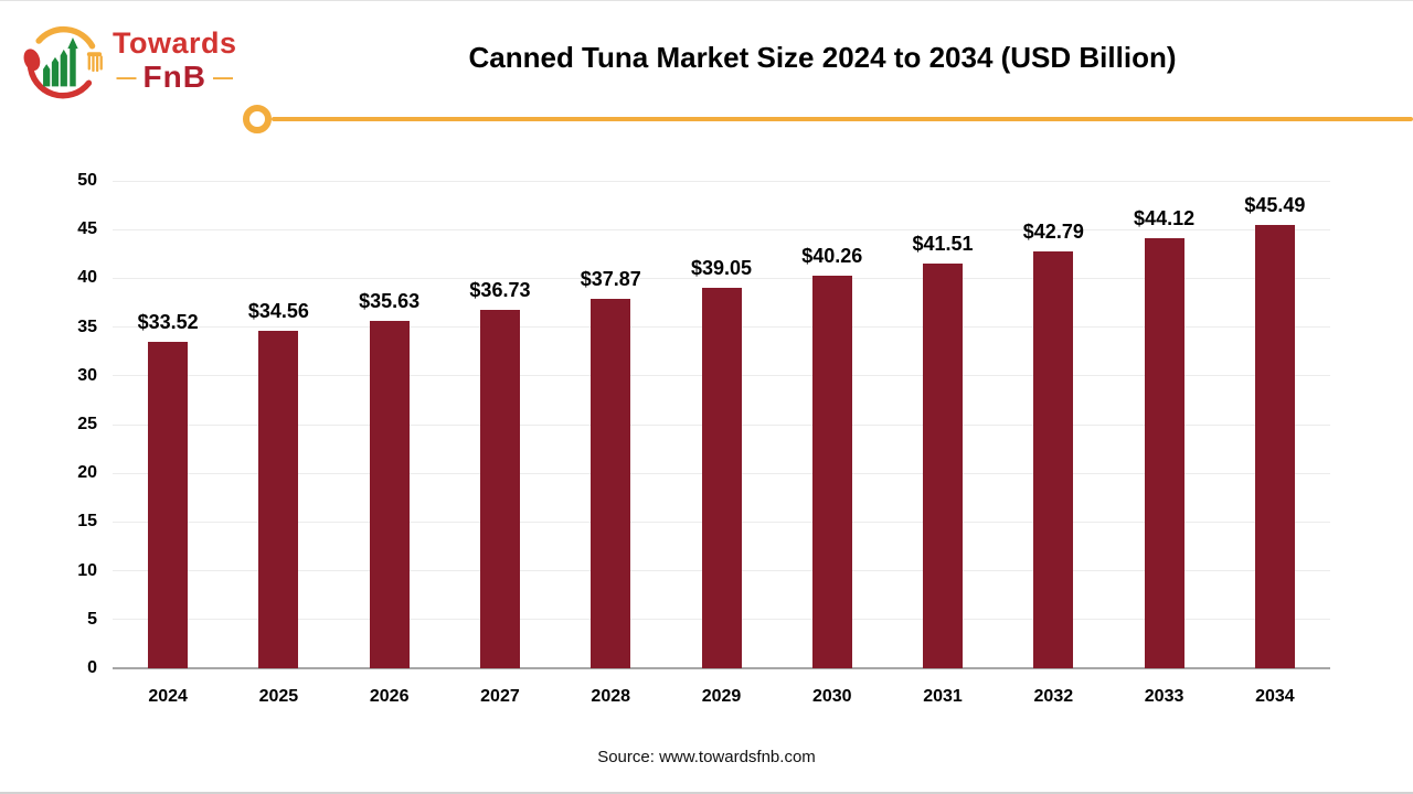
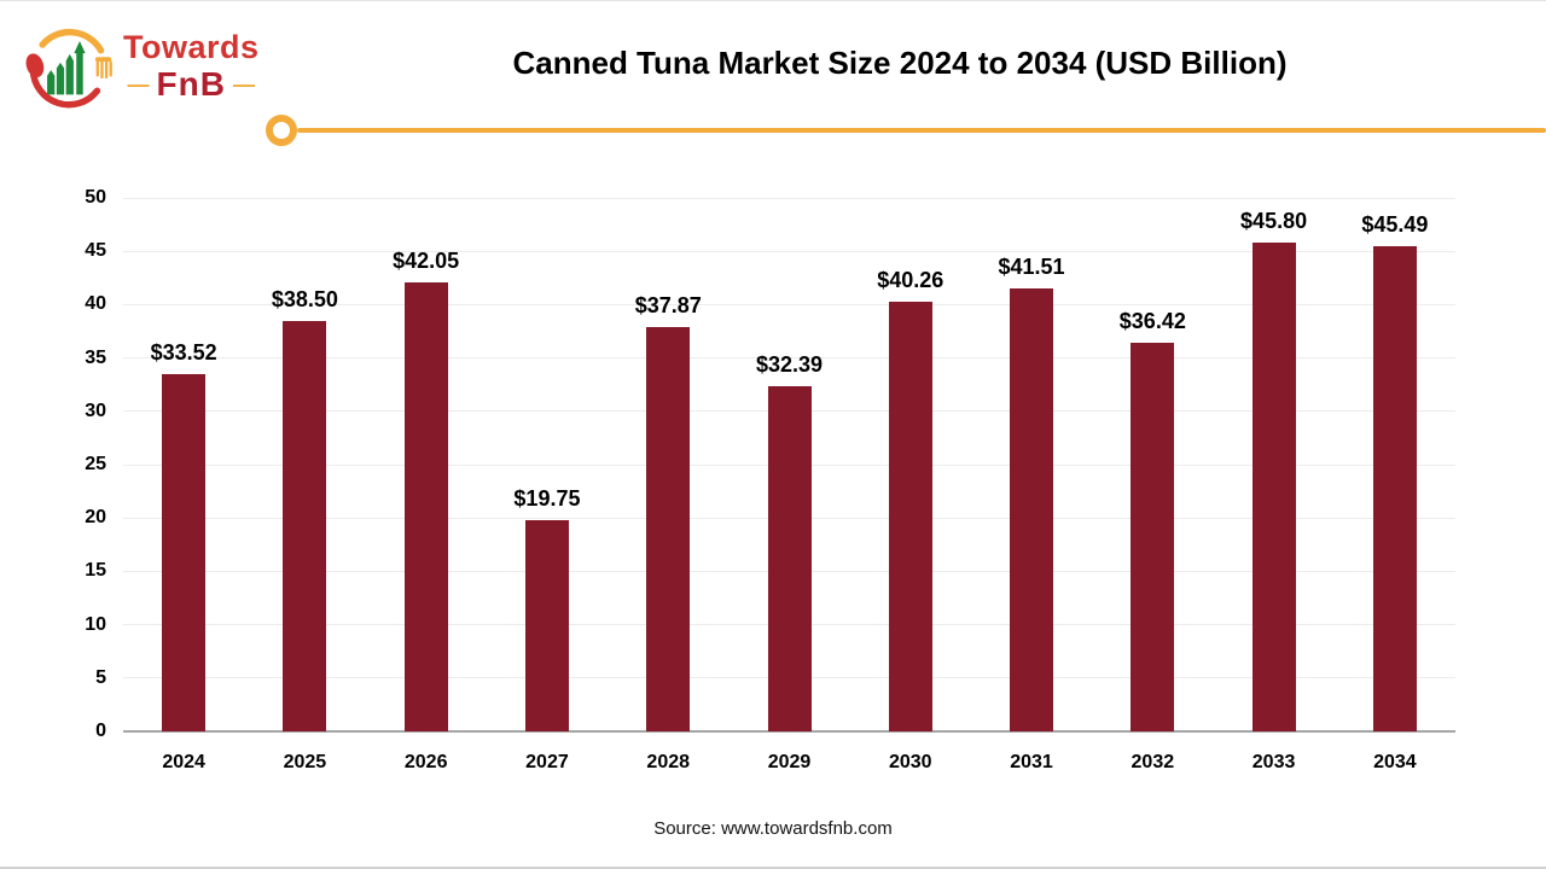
2025: $34.56 -> $38.50
2026: $35.63 -> $42.05
2027: $36.73 -> $19.75
2029: $39.05 -> $32.39
2032: $42.79 -> $36.42
2033: $44.12 -> $45.80
